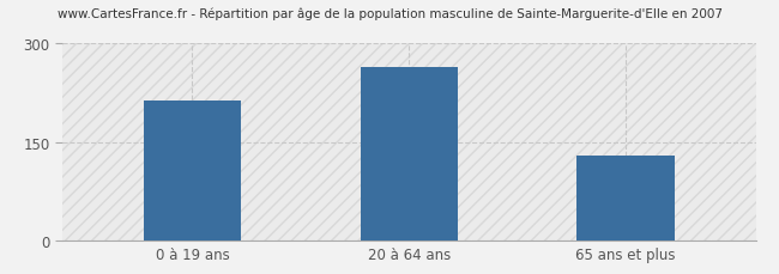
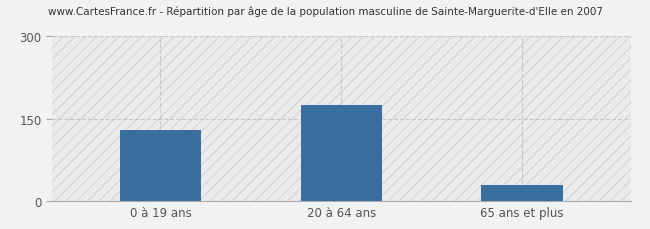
0 à 19 ans: 212 -> 130
20 à 64 ans: 264 -> 175
65 ans et plus: 130 -> 30
